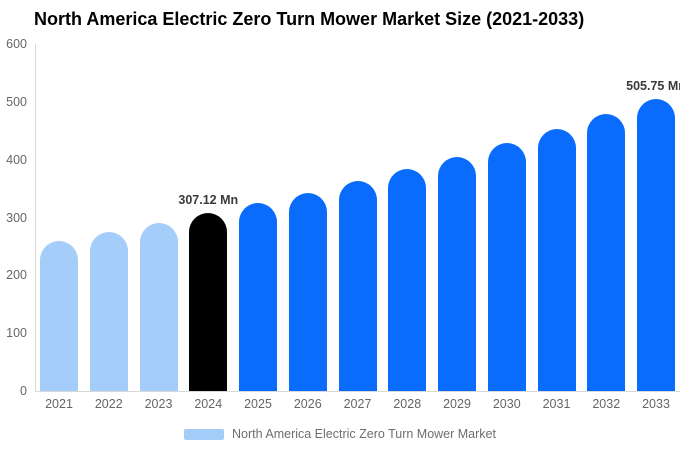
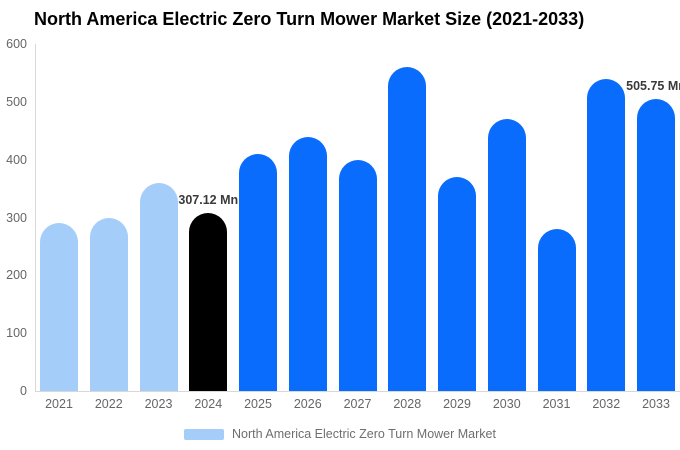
2021: 260 -> 290
2022: 270 -> 300
2023: 290 -> 360
2025: 320 -> 410
2026: 340 -> 440
2027: 360 -> 400
2028: 380 -> 560
2029: 410 -> 370
2030: 430 -> 470
2031: 450 -> 280
2032: 480 -> 540
